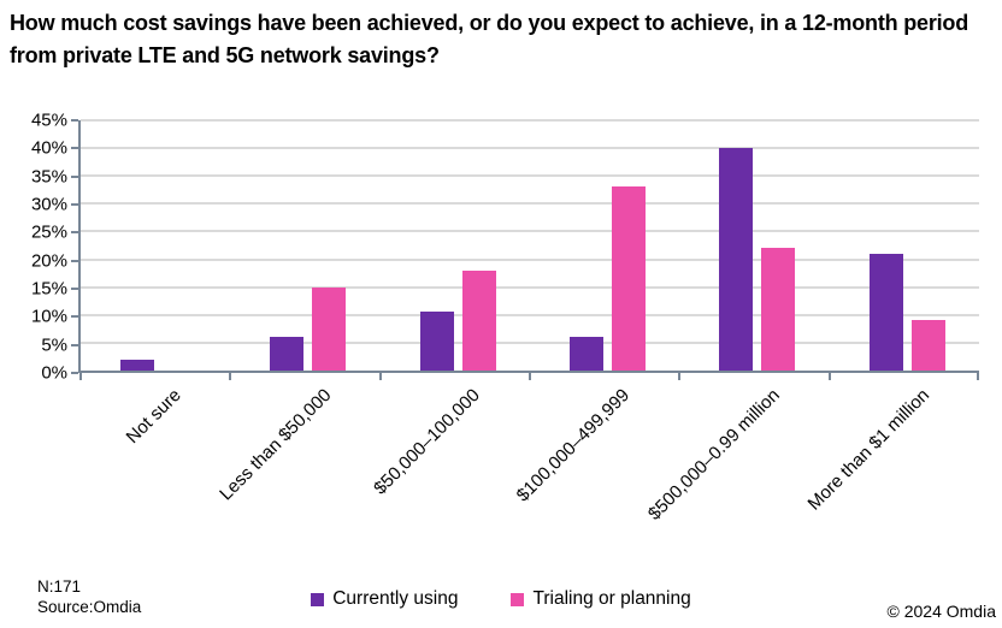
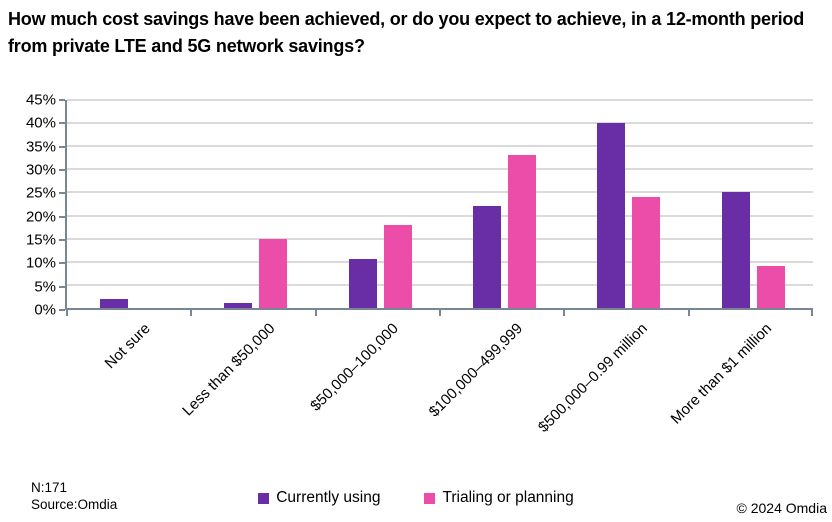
Currently using/Less than $50,000: 6% -> 1%
Currently using/$100,000–499,999: 6% -> 22%
Trialing or planning/$500,000–0.99 million: 22% -> 24%
Currently using/More than $1 million: 21% -> 25%
